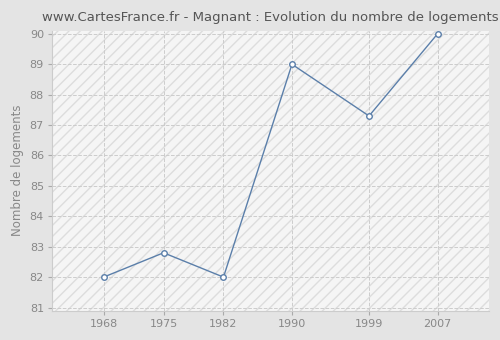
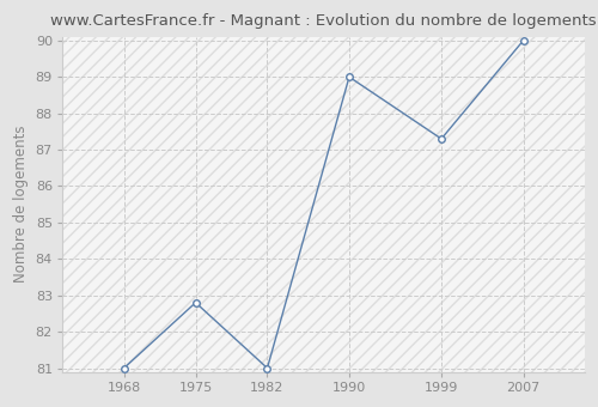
1968: 82.0 -> 81.0
1982: 82.0 -> 81.0
